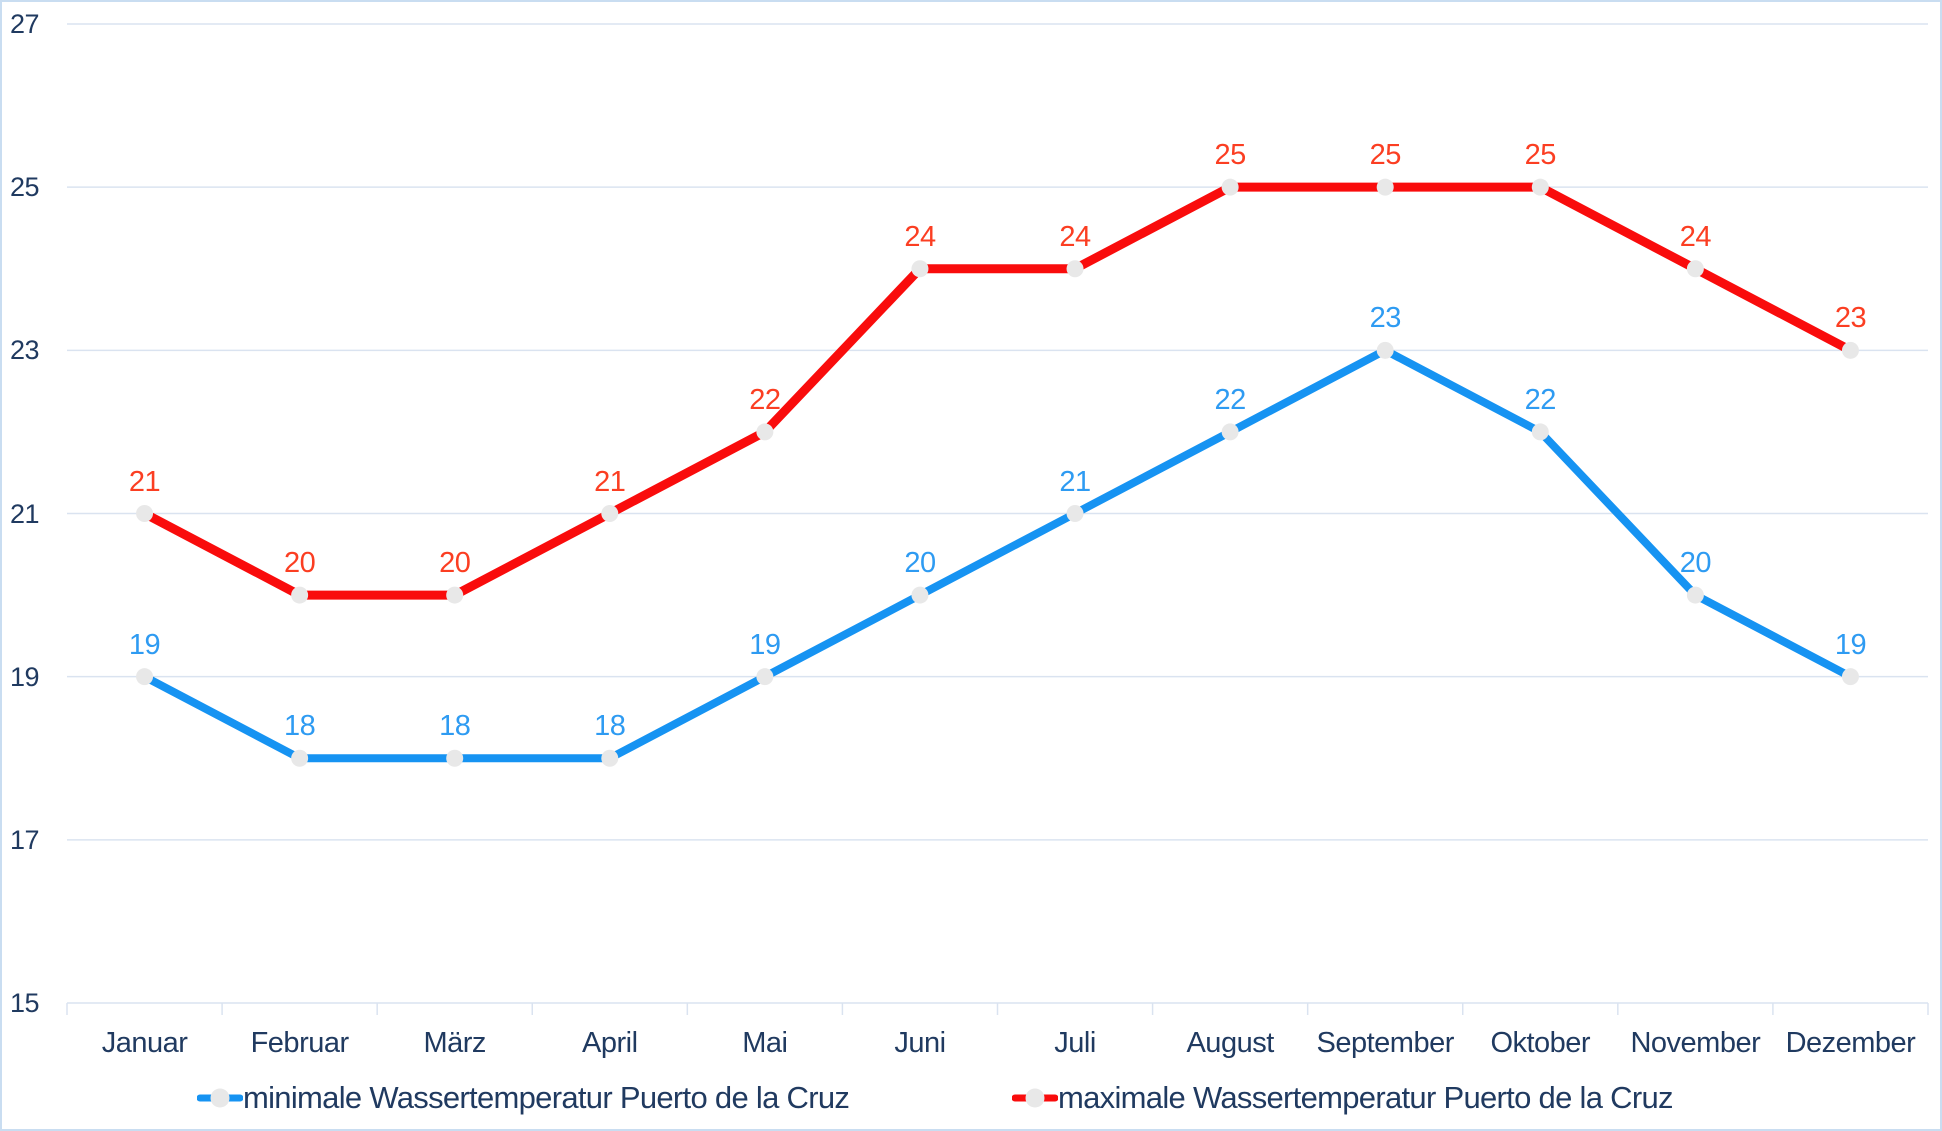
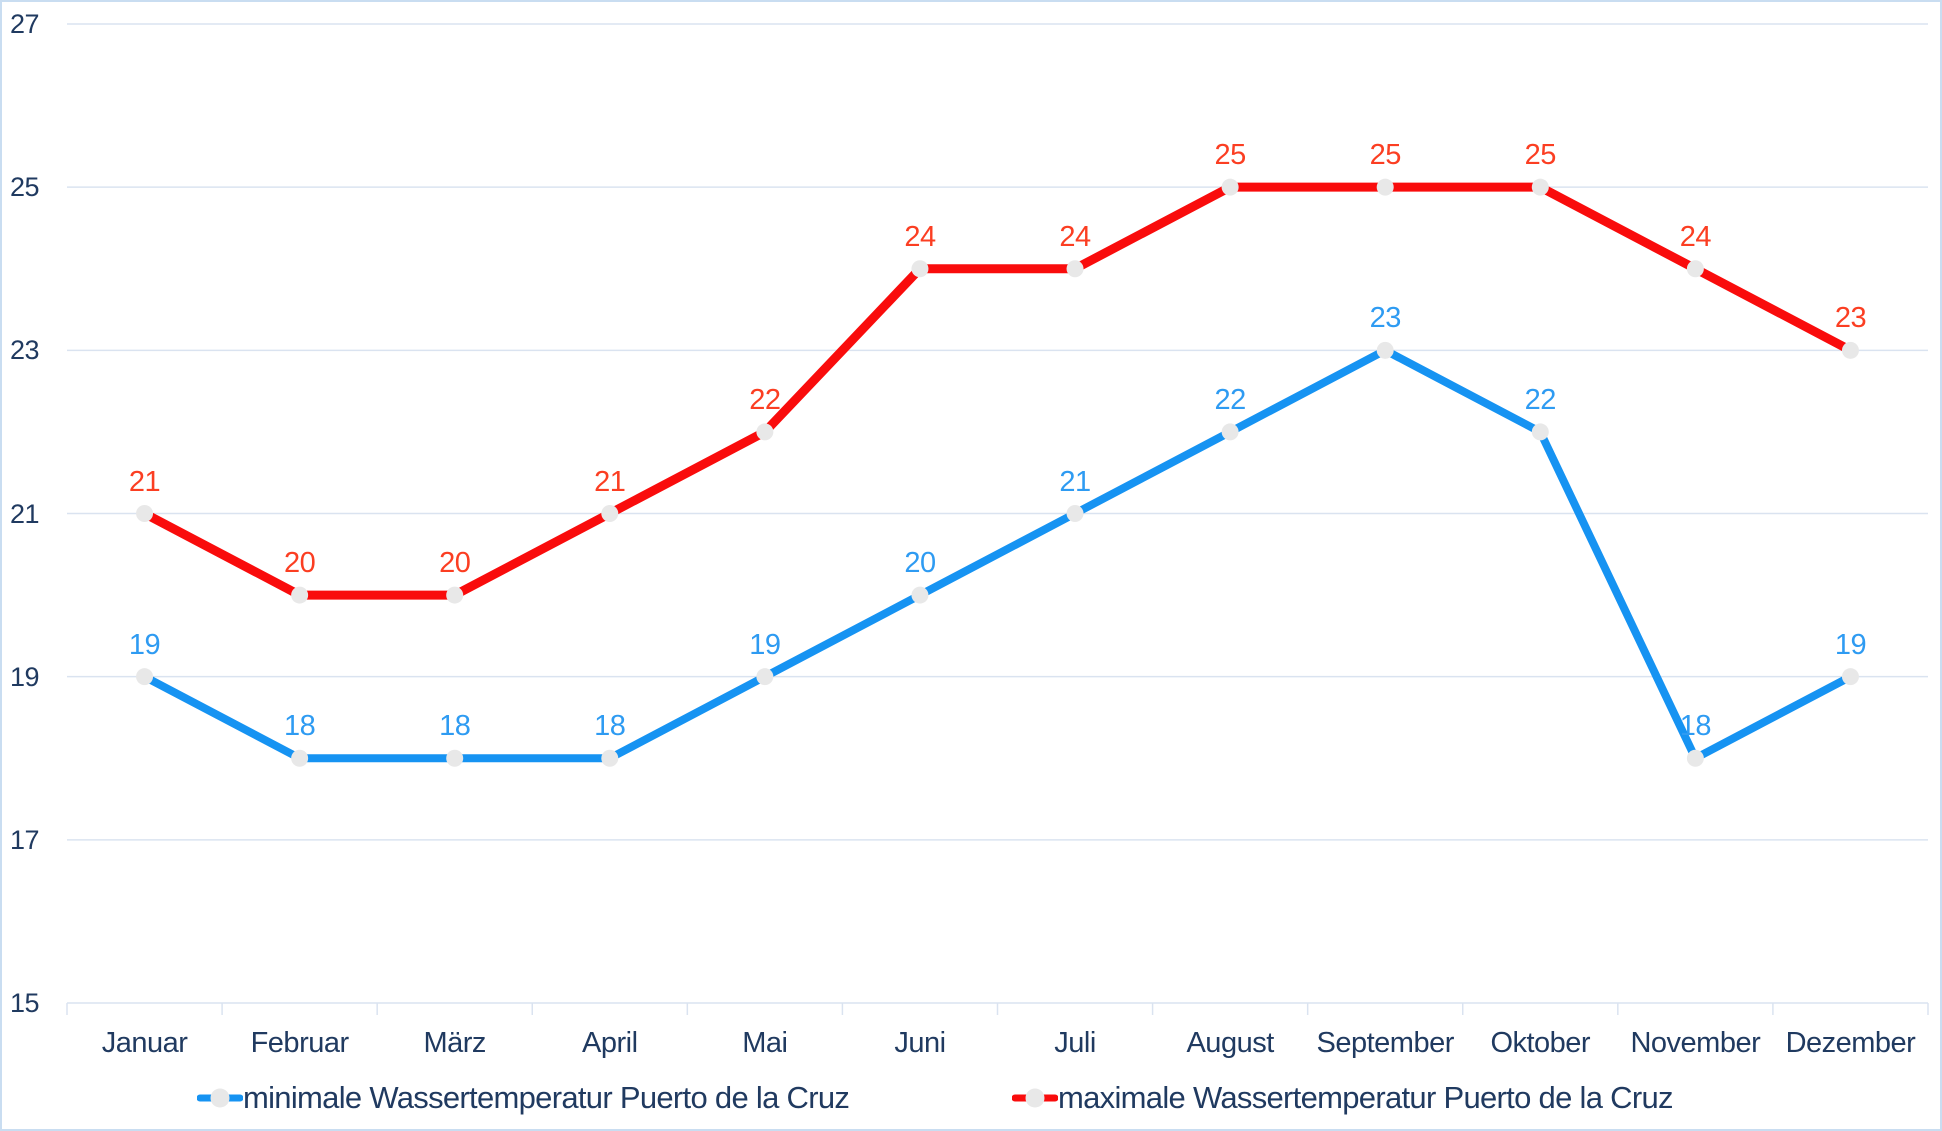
minimale Wassertemperatur Puerto de la Cruz/November: 20 -> 18
